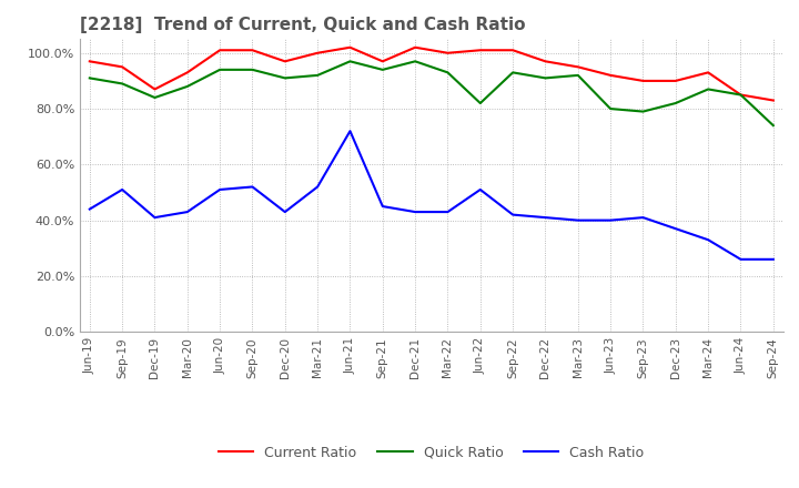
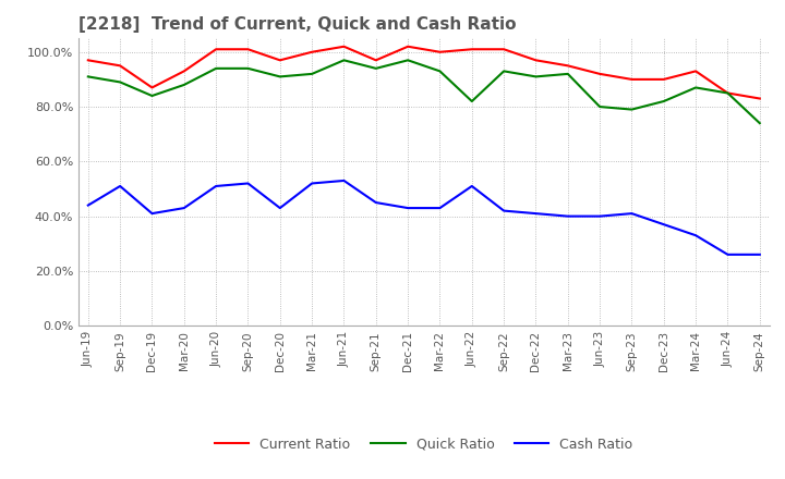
Cash Ratio/Jun-21: 72% -> 53%
